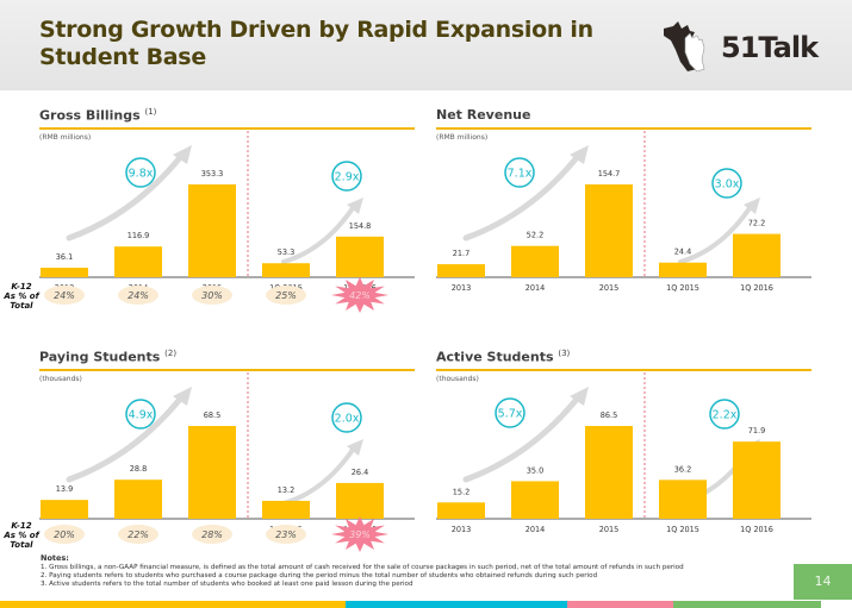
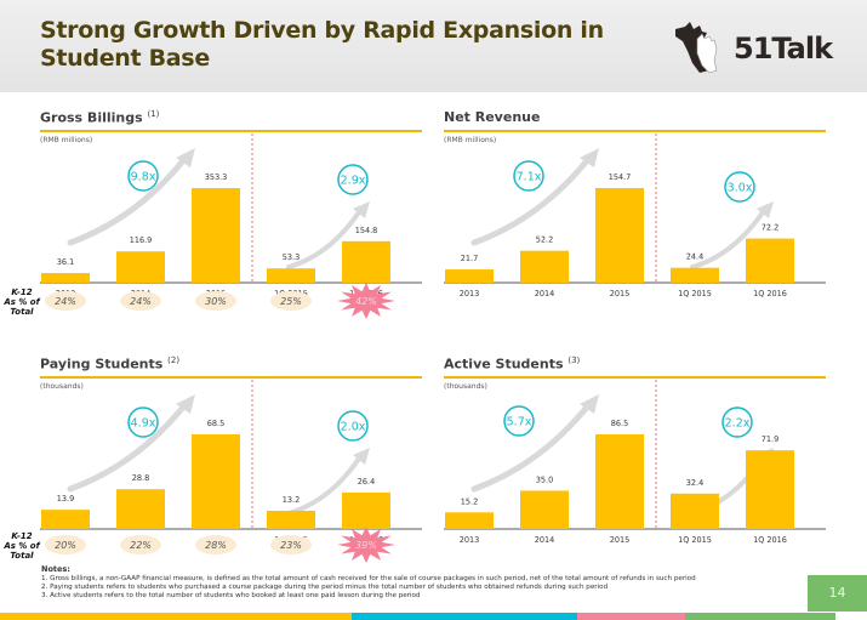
Active Students/1Q 2015: 36.2 -> 32.4
